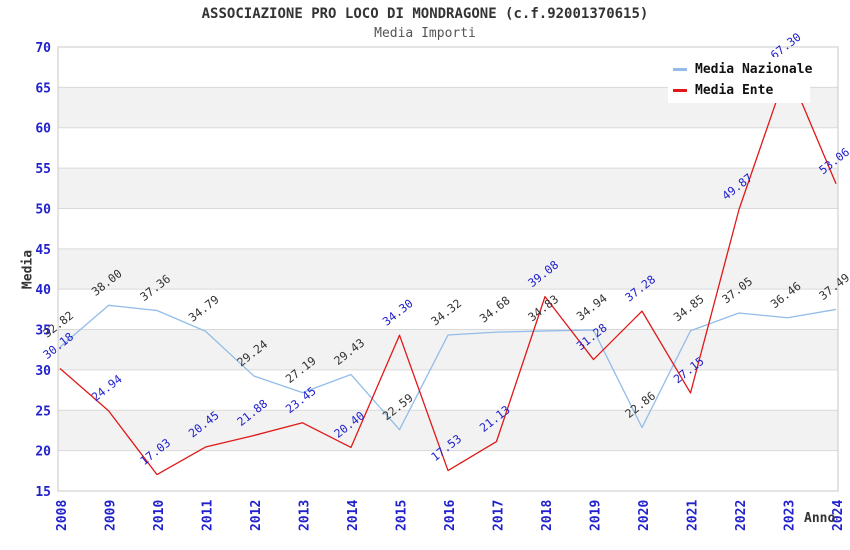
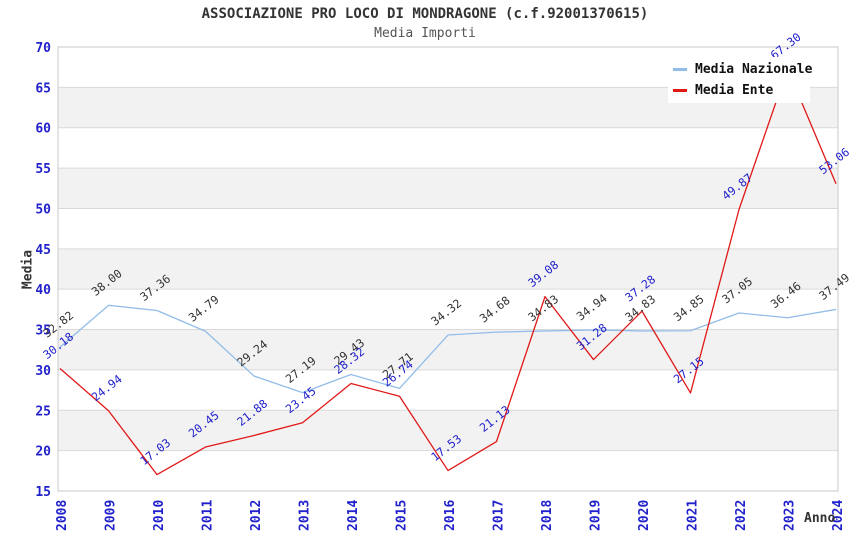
Media Ente/2014: 20.40 -> 28.32
Media Nazionale/2015: 22.59 -> 27.71
Media Ente/2015: 34.30 -> 26.74
Media Nazionale/2020: 22.86 -> 34.83
